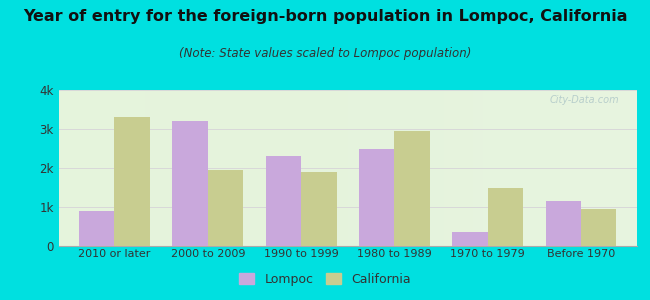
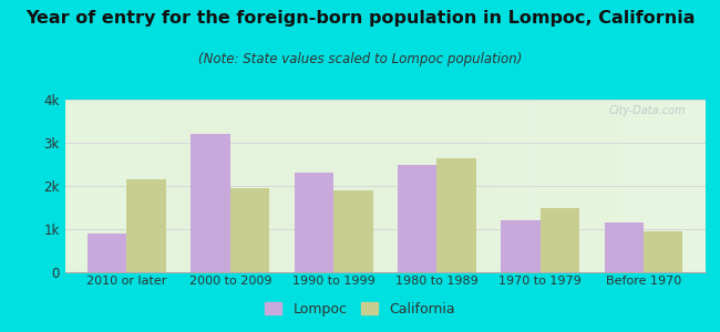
California/2010 or later: 3.30k -> 2.15k
California/1980 to 1989: 2.95k -> 2.65k
Lompoc/1970 to 1979: 0.35k -> 1.20k
